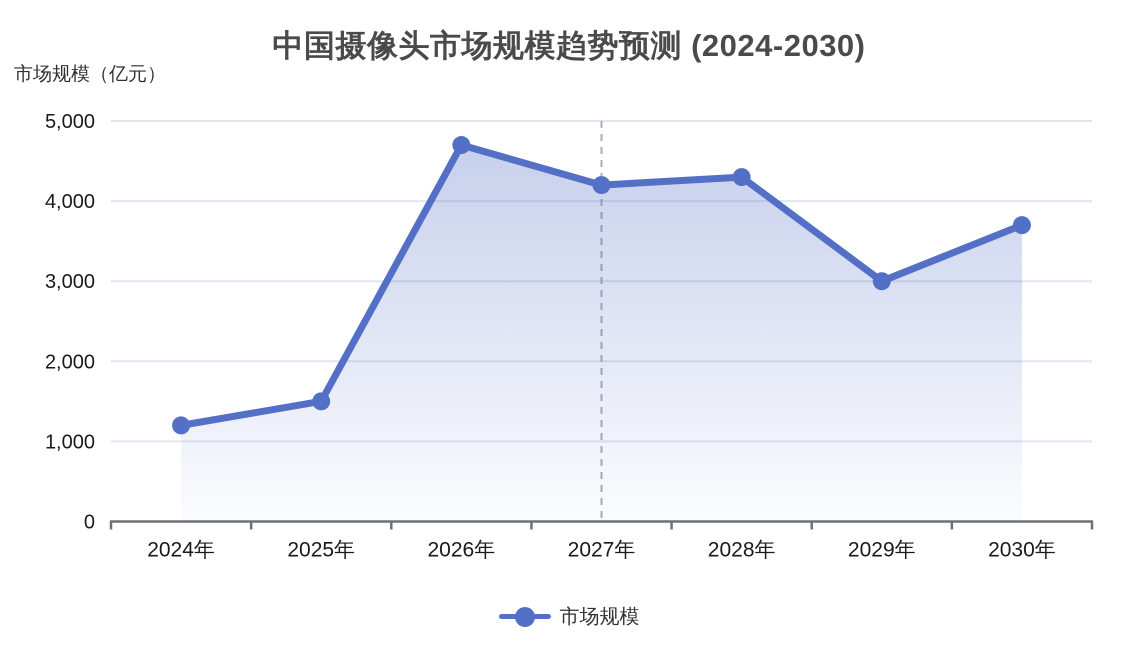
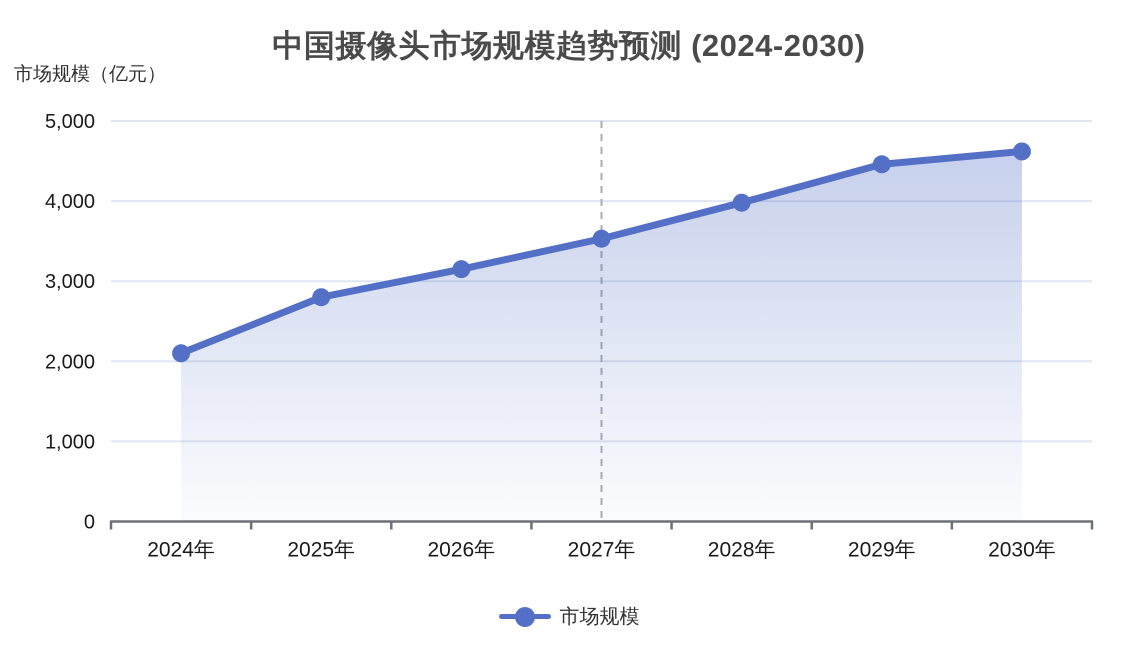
2024年: 1200 -> 2100
2025年: 1500 -> 2800
2026年: 4700 -> 3200
2027年: 4200 -> 3500
2028年: 4300 -> 4000
2029年: 3000 -> 4500
2030年: 3700 -> 4600
